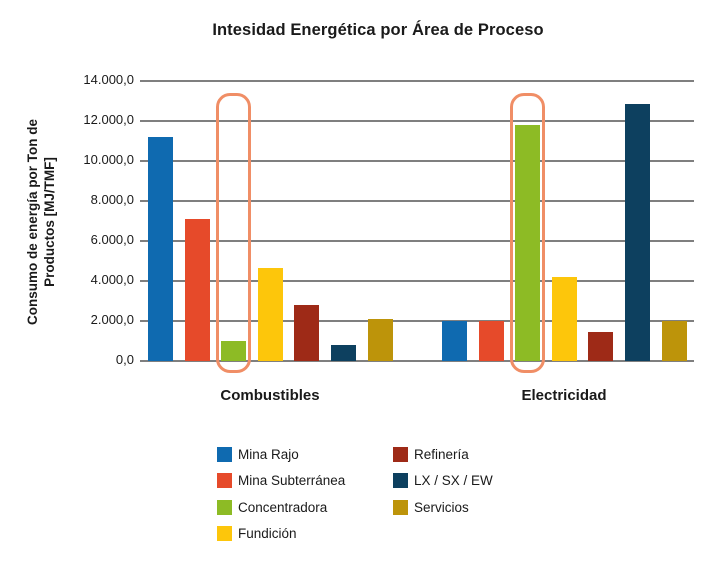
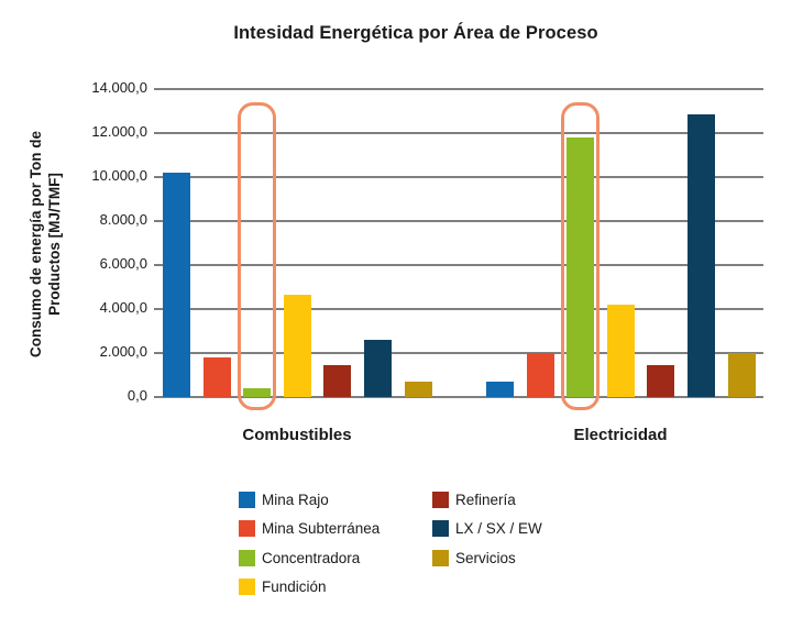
Mina Rajo/Combustibles: 11200 -> 10200
Mina Subterránea/Combustibles: 7100 -> 1800
Concentradora/Combustibles: 1000 -> 400
Refinería/Combustibles: 2800 -> 1400
LX / SX / EW/Combustibles: 800 -> 2600
Servicios/Combustibles: 2100 -> 700
Mina Rajo/Electricidad: 2000 -> 700
